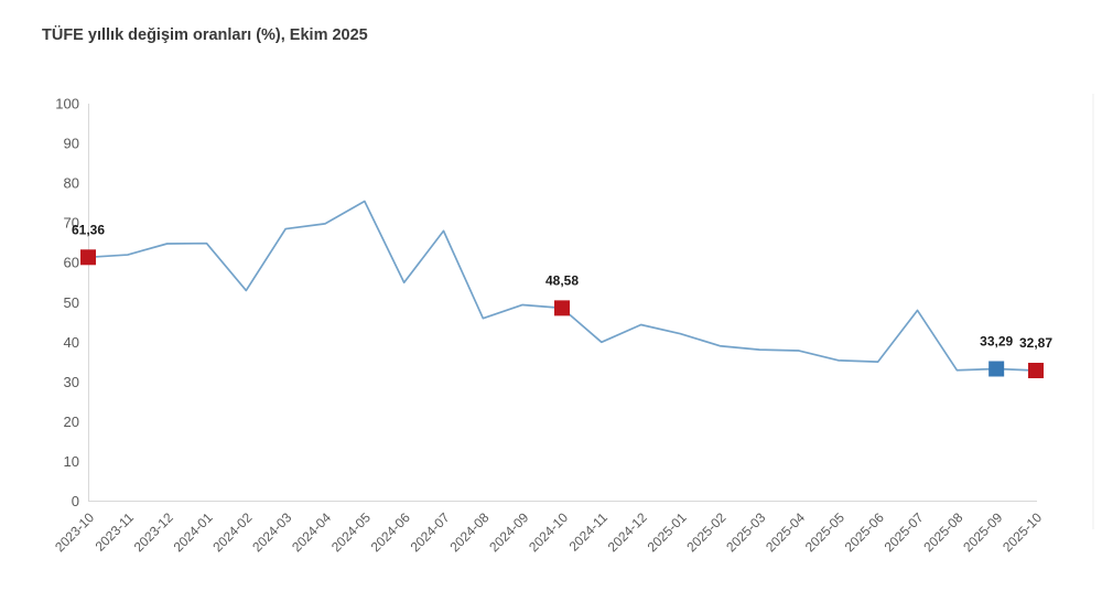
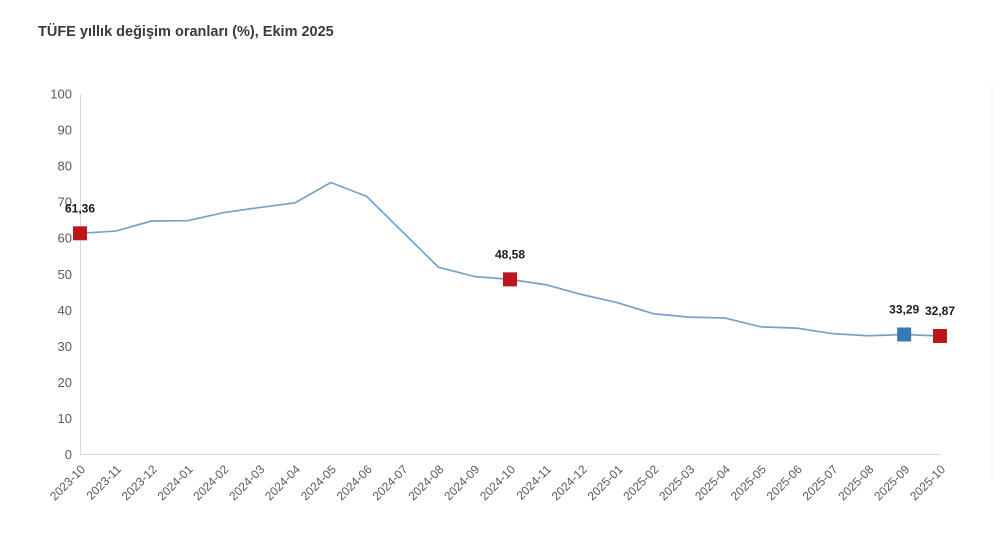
2024-02: 53 -> 67
2024-06: 55 -> 72
2024-07: 68 -> 62
2024-08: 46 -> 52
2024-11: 40 -> 47
2025-07: 48 -> 34
